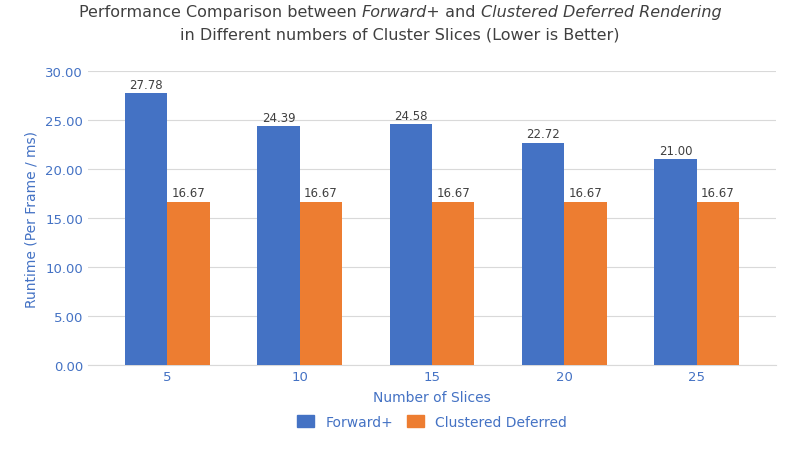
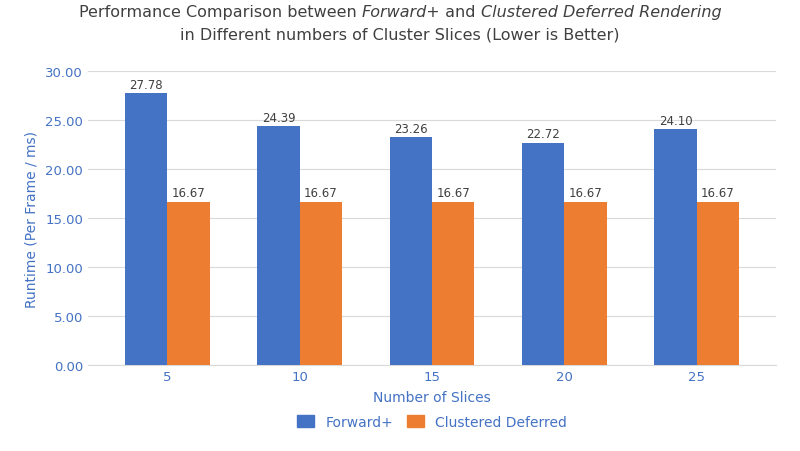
Forward+/15: 24.58 -> 23.26
Forward+/25: 21.00 -> 24.10
